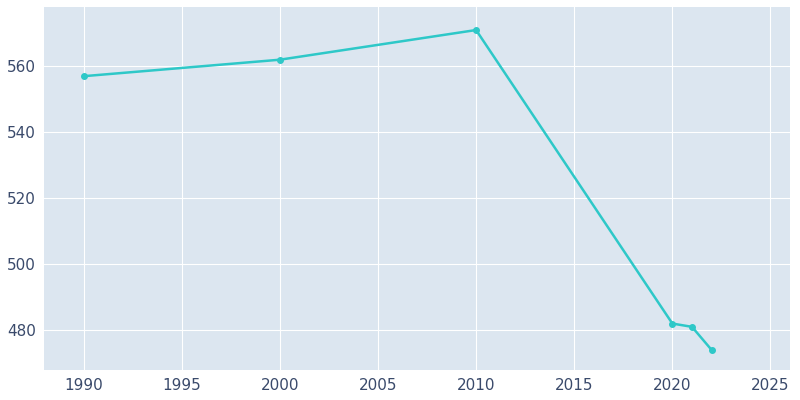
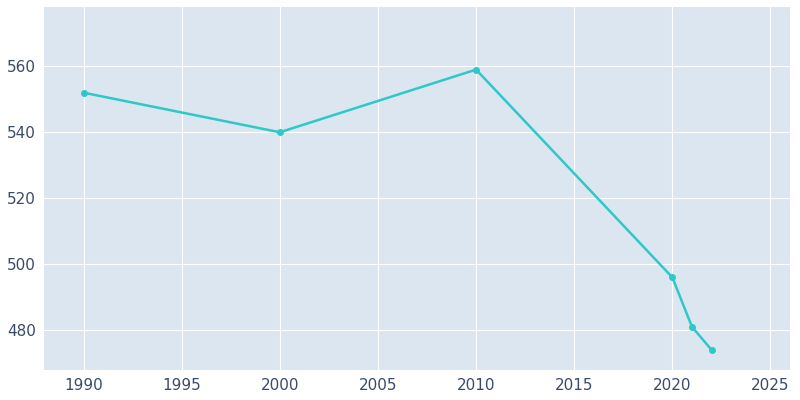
1990: 557 -> 552
2000: 562 -> 540
2010: 571 -> 559
2020: 482 -> 496
